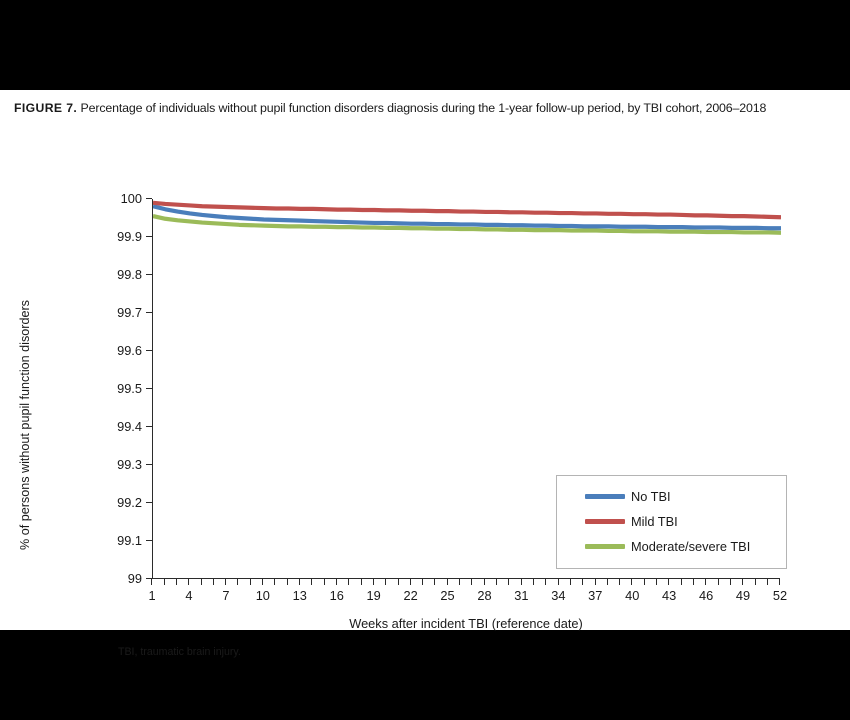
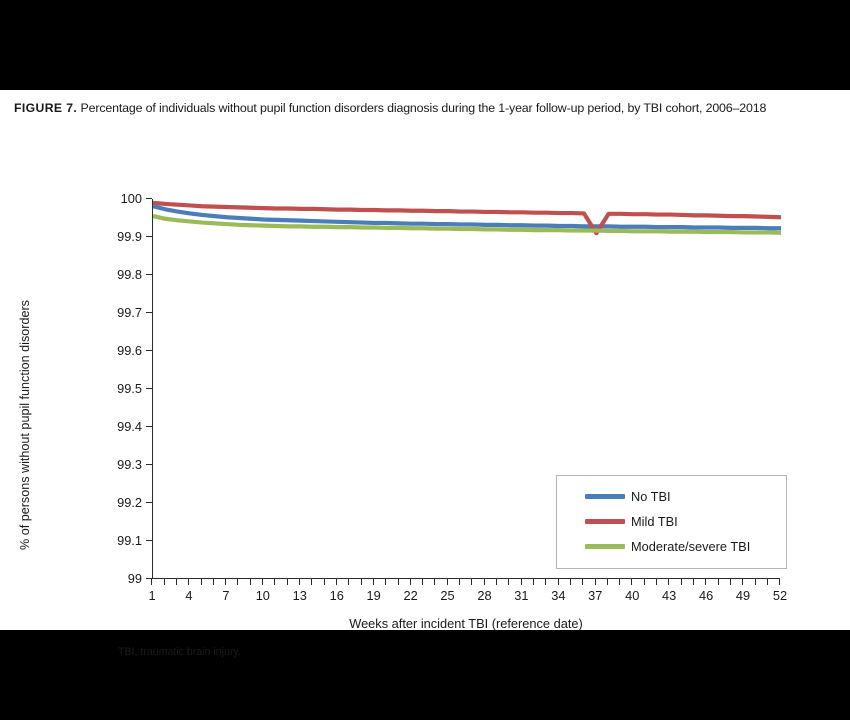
Mild TBI/37: 99.96 -> 99.91
